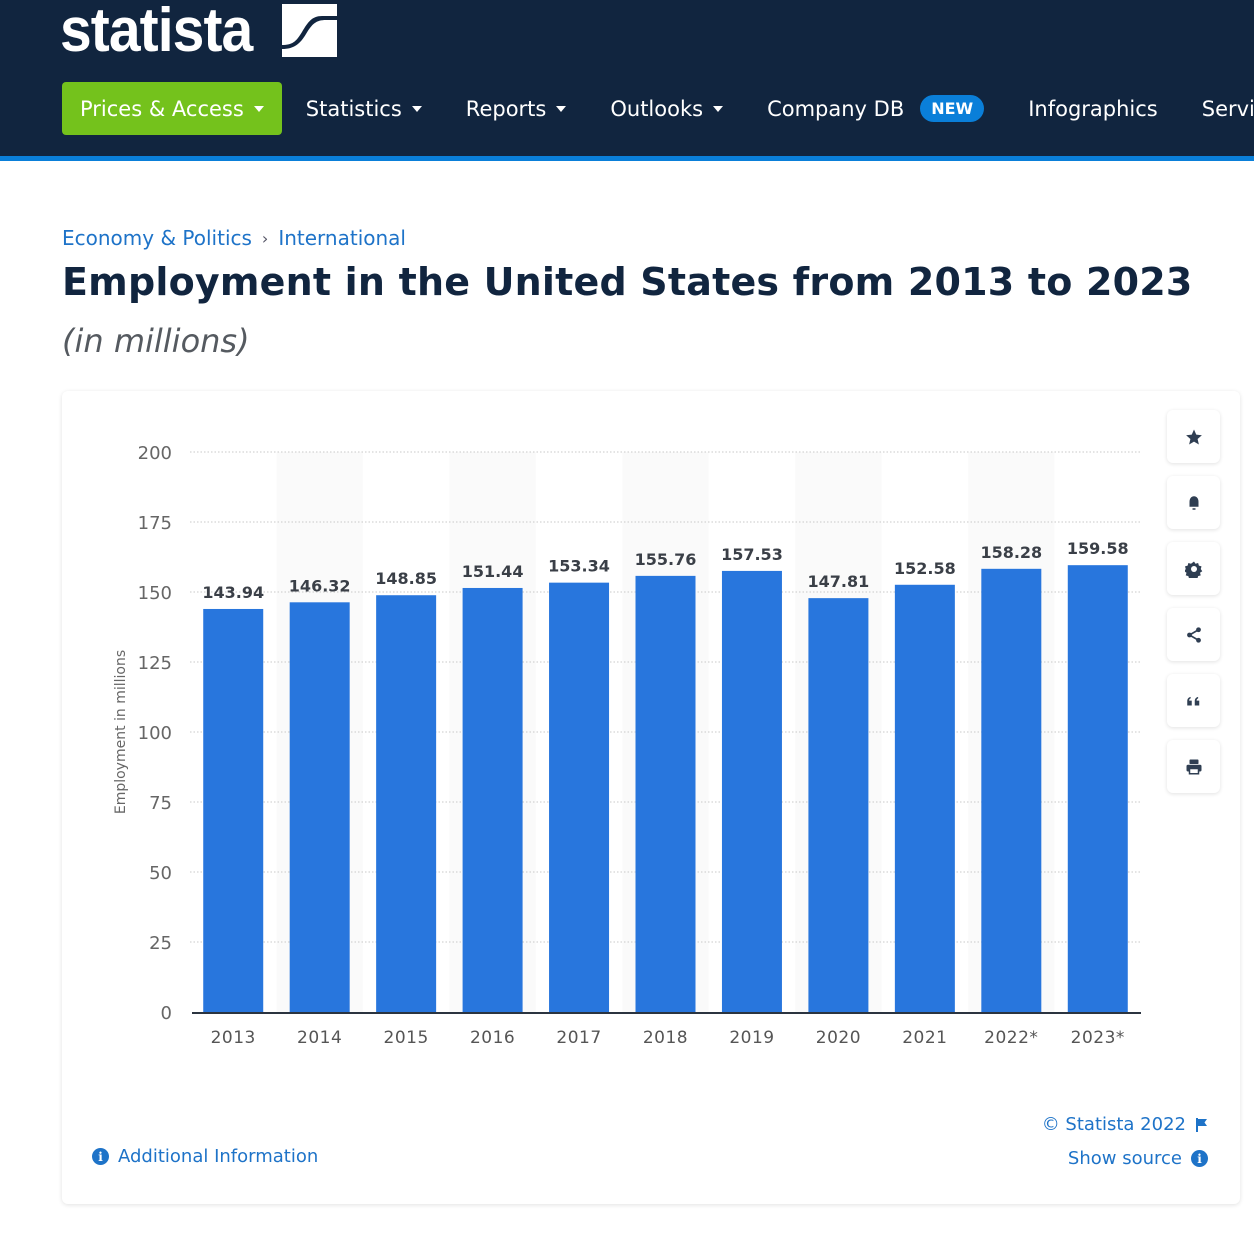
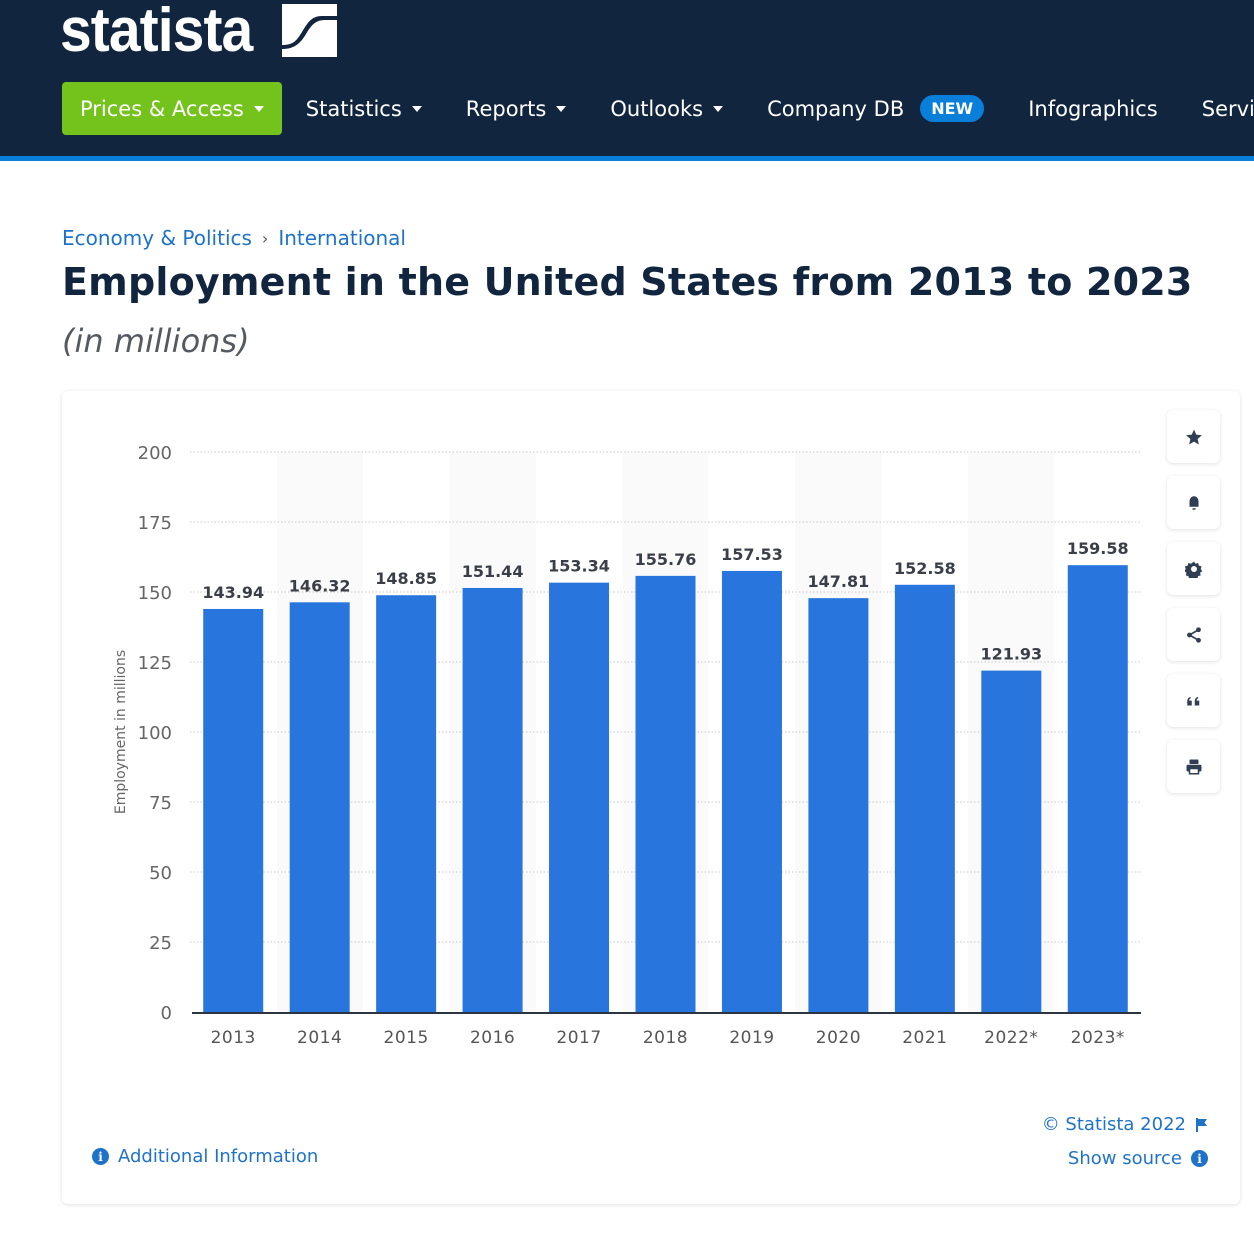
2022*: 158.28 -> 121.93
